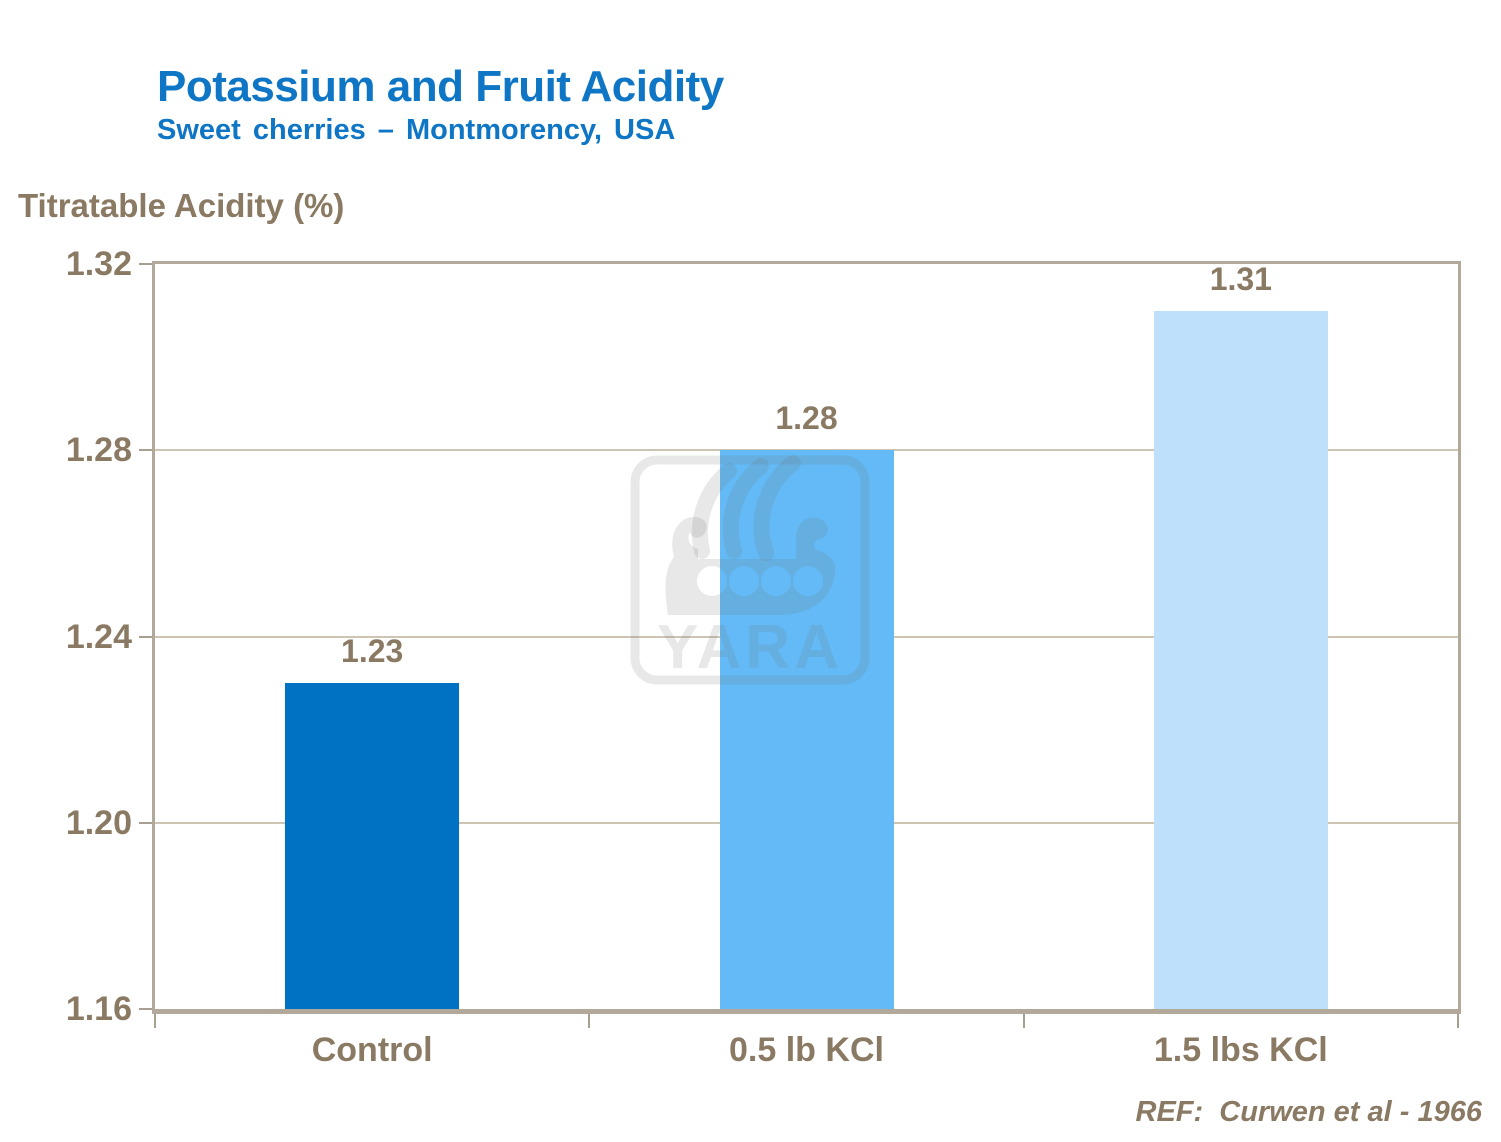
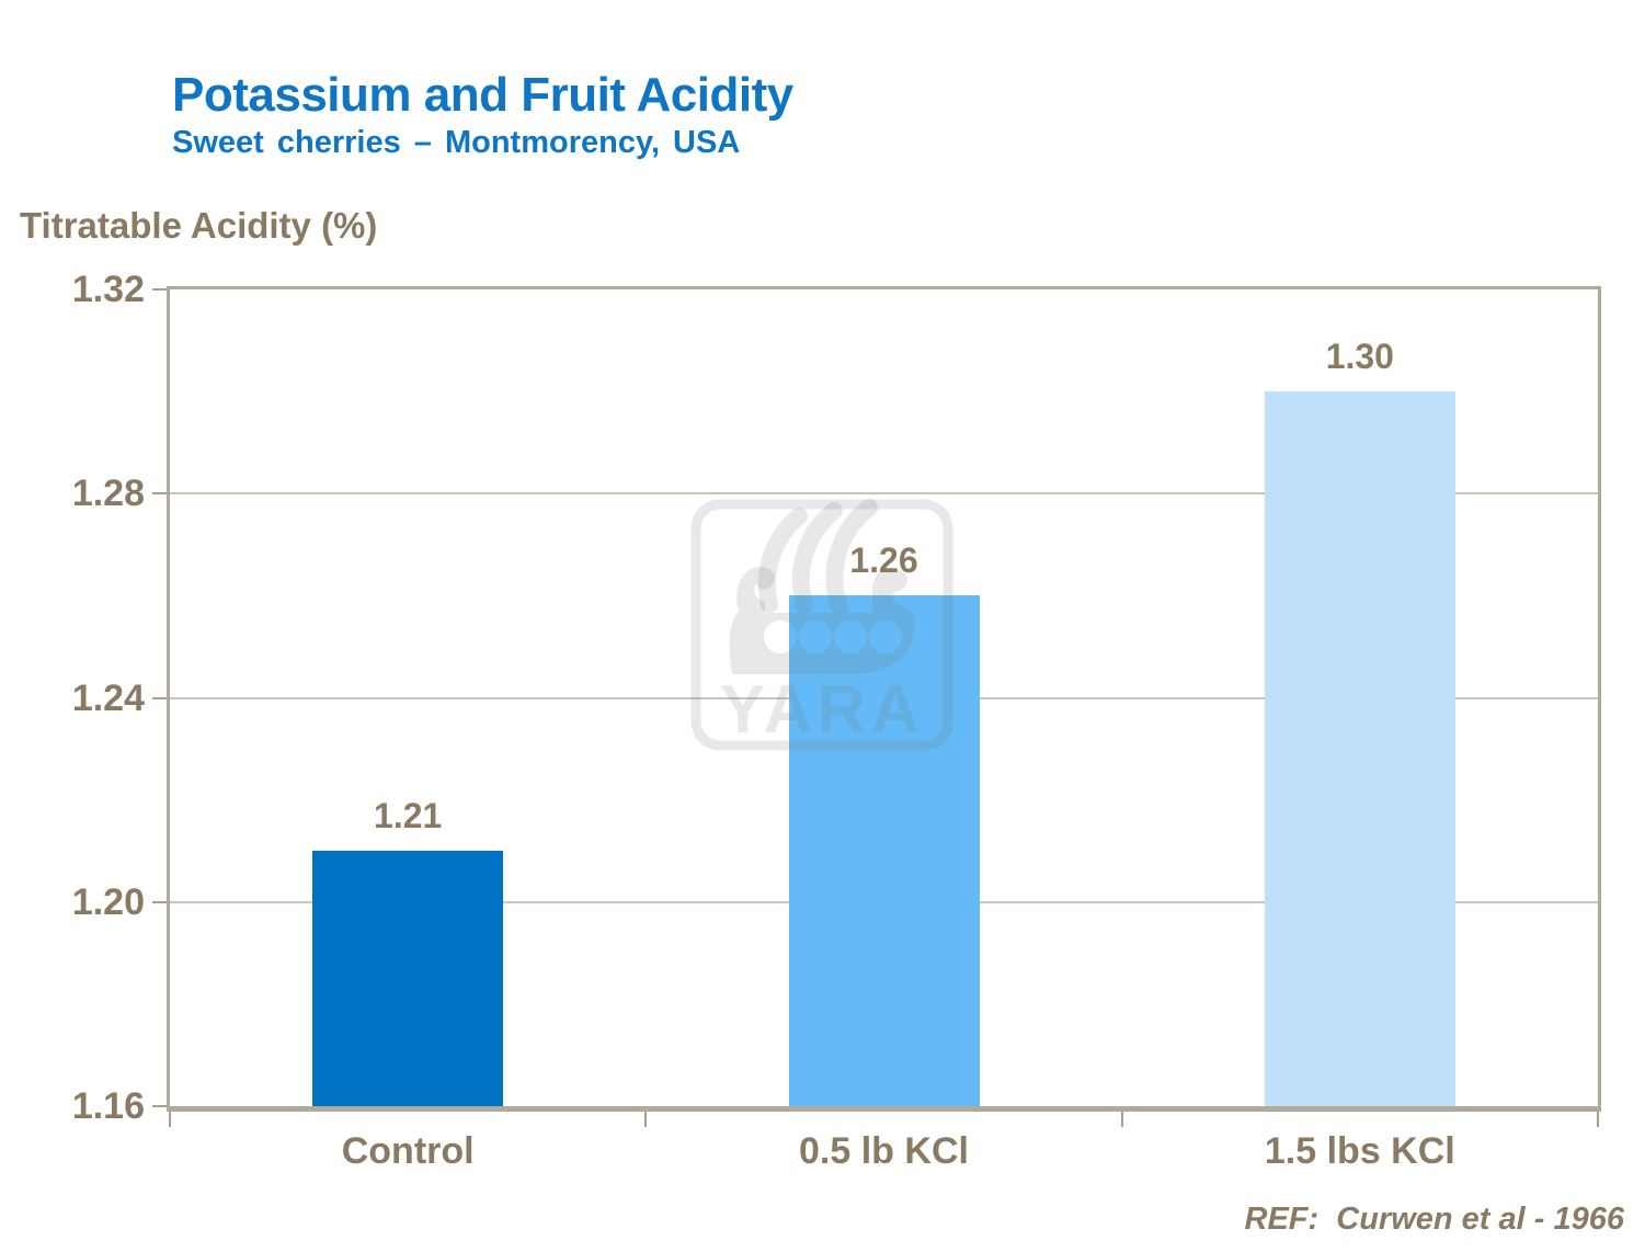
Control: 1.23 -> 1.21
0.5 lb KCl: 1.28 -> 1.26
1.5 lbs KCl: 1.31 -> 1.30
